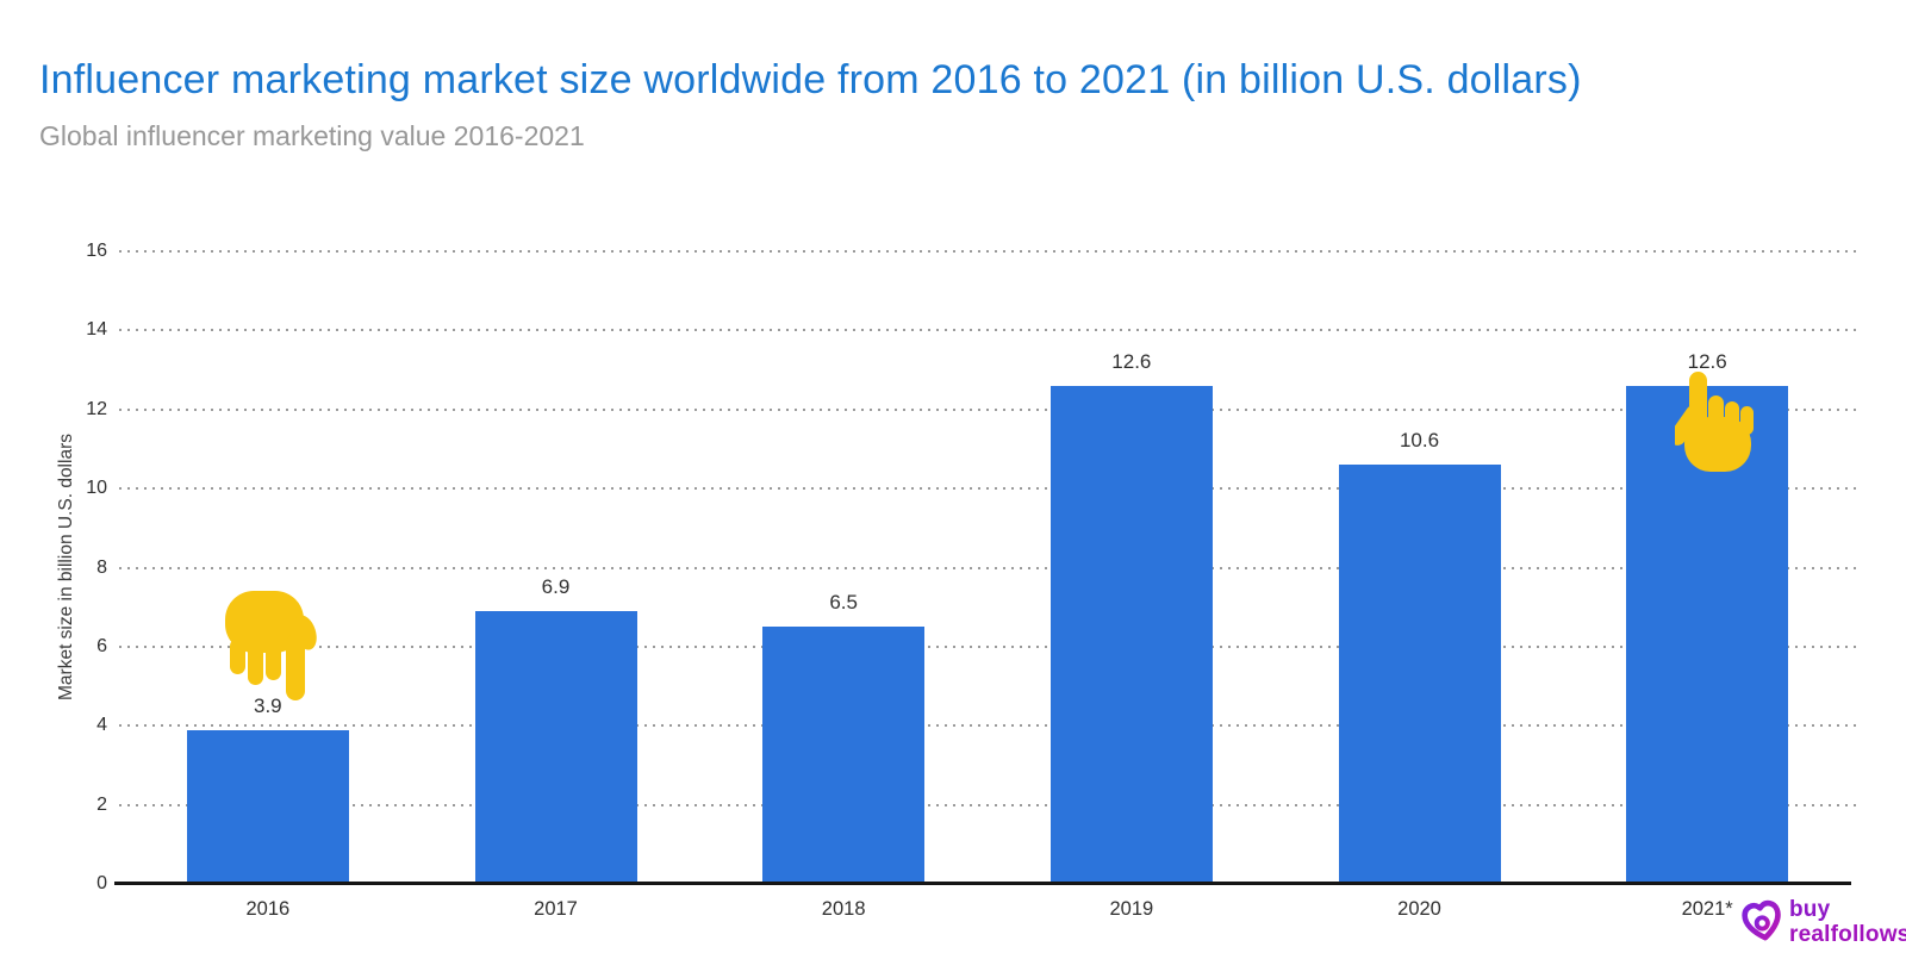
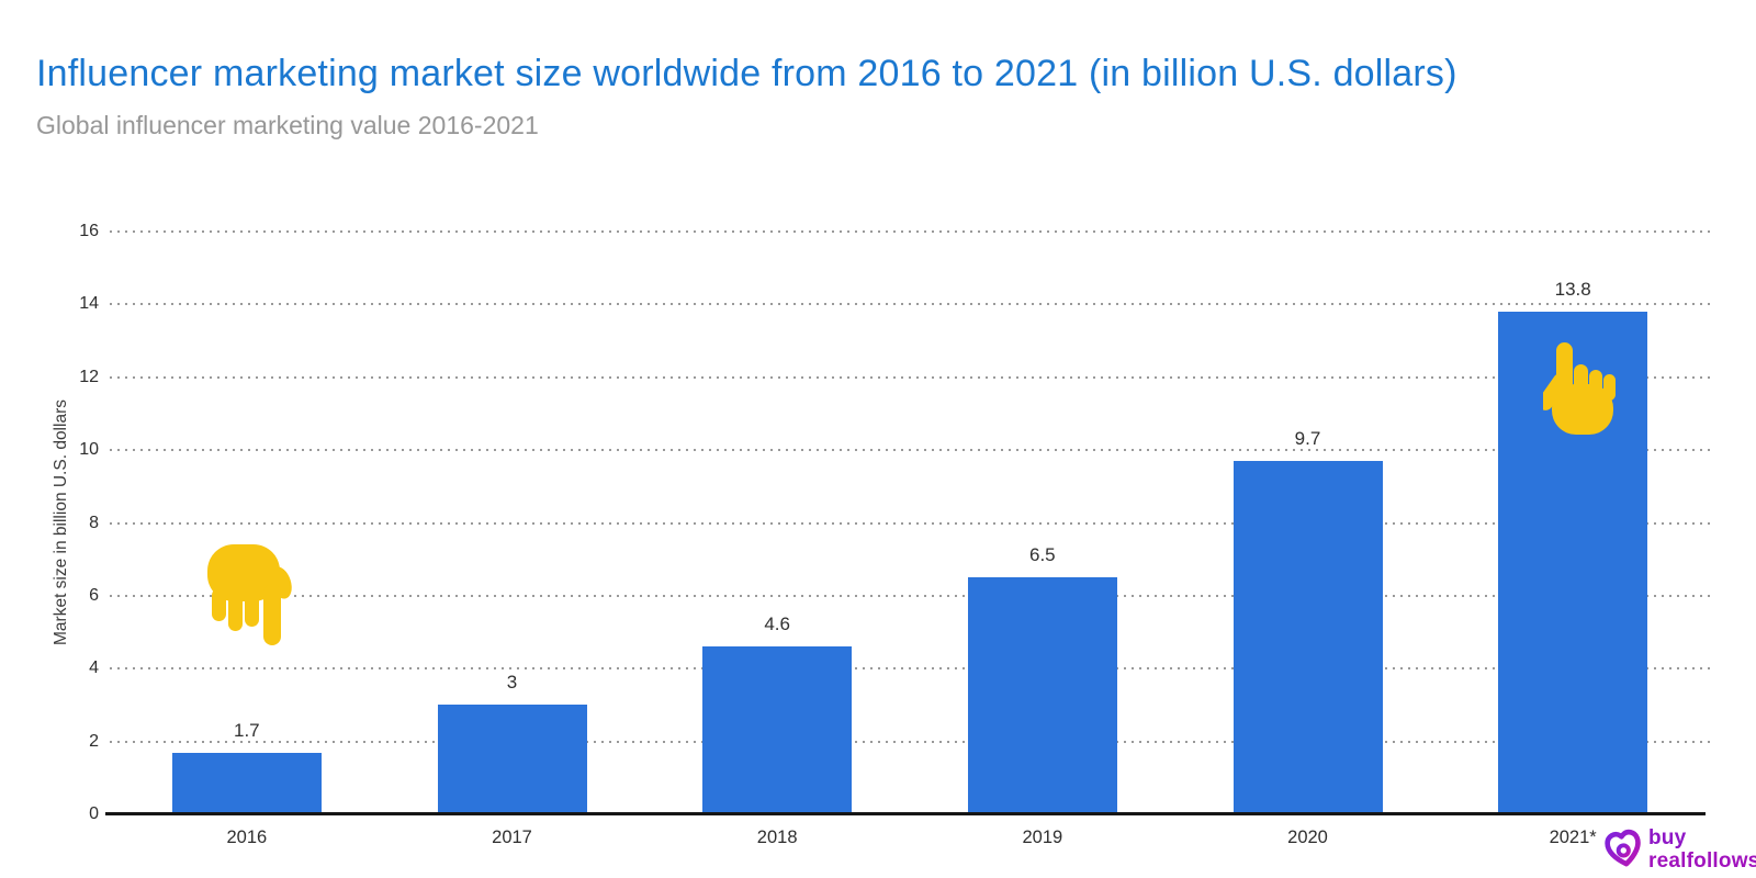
2016: 3.9 -> 1.7
2017: 6.9 -> 3
2018: 6.5 -> 4.6
2019: 12.6 -> 6.5
2020: 10.6 -> 9.7
2021*: 12.6 -> 13.8
